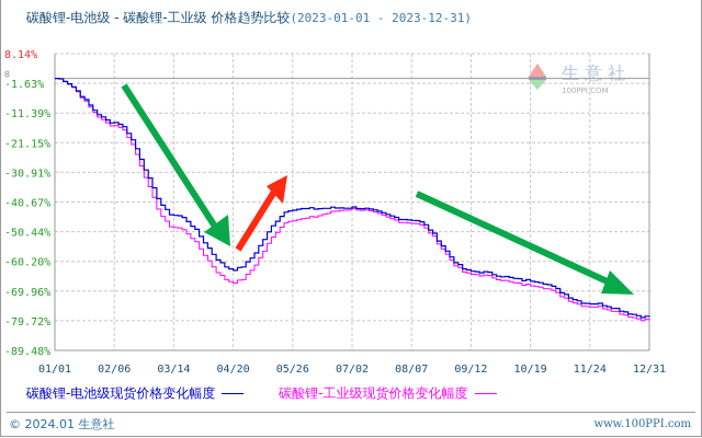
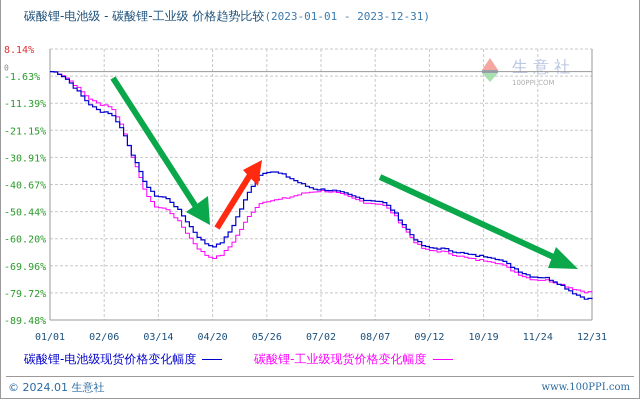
碳酸锂-工业级现货价格变化幅度/02/06: -16% -> -12%
碳酸锂-电池级现货价格变化幅度/05/26: -43% -> -36%
碳酸锂-电池级现货价格变化幅度/12/31: -78% -> -82%
